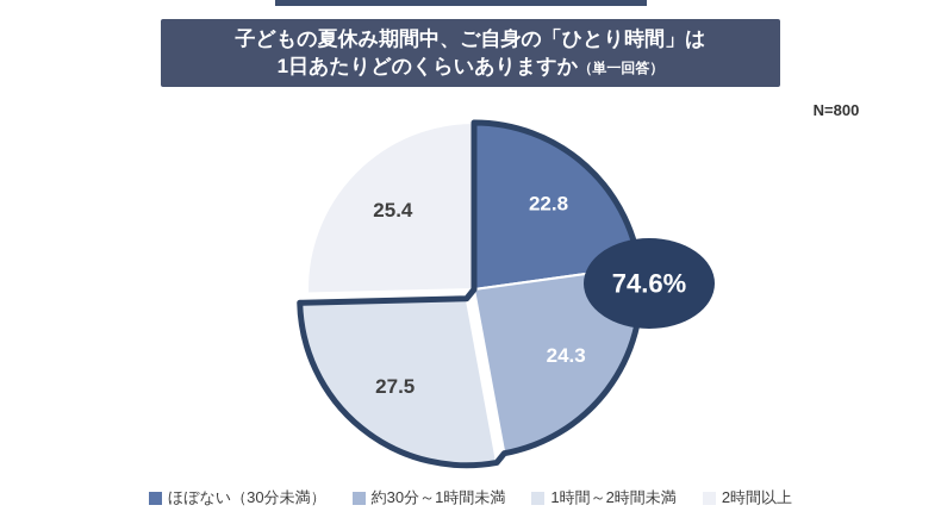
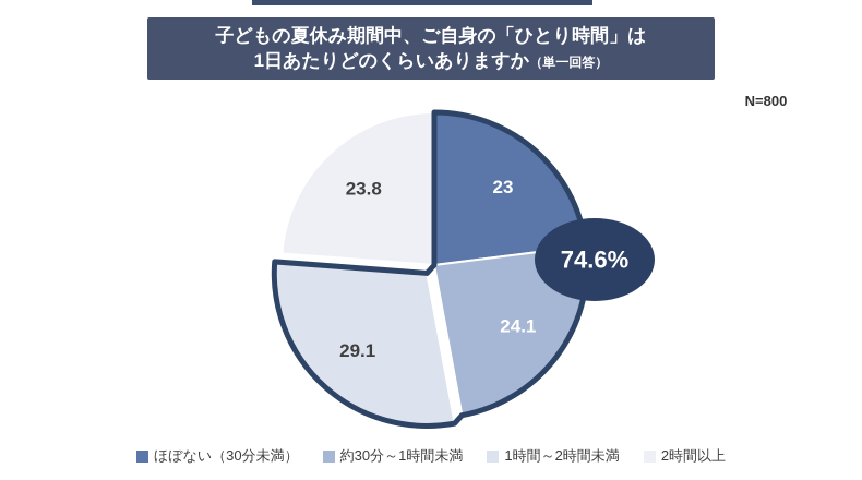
ほぼない（30分未満）: 22.8 -> 23
約30分～1時間未満: 24.3 -> 24.1
1時間～2時間未満: 27.5 -> 29.1
2時間以上: 25.4 -> 23.8
